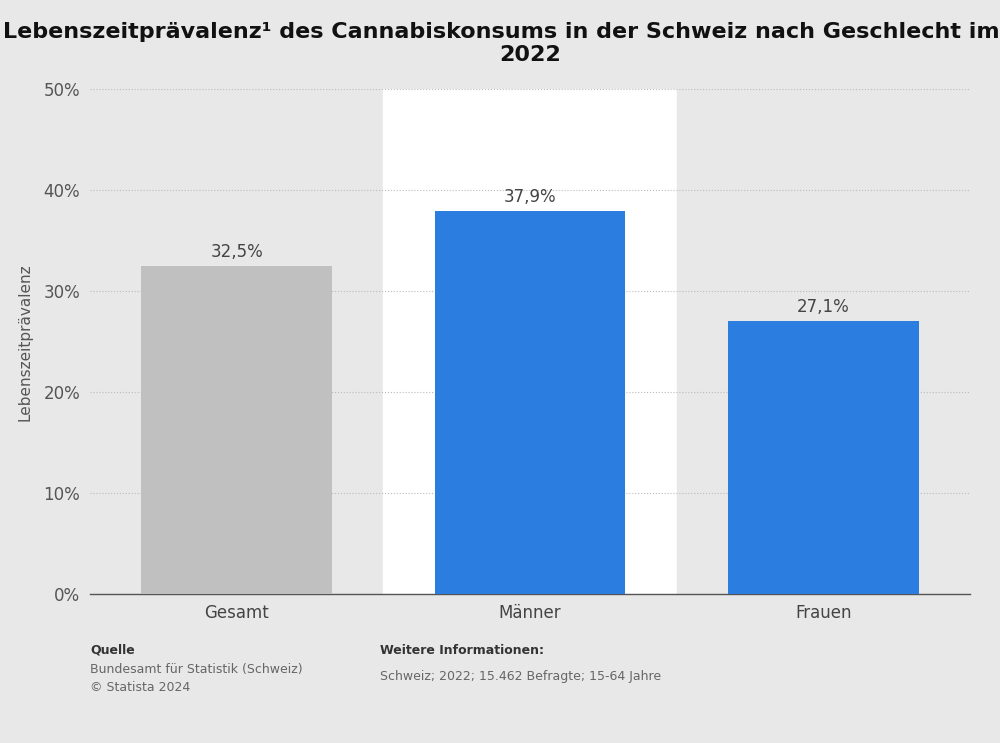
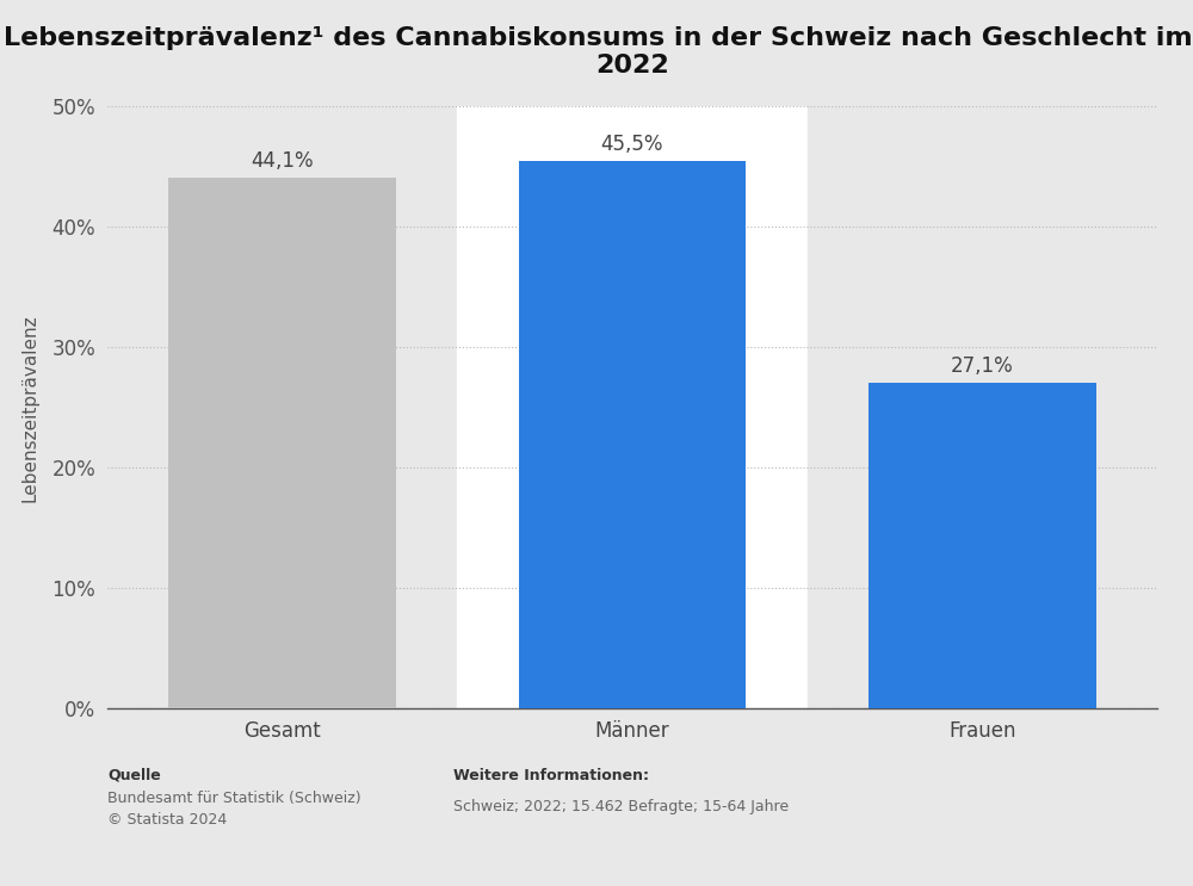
Gesamt: 32,5% -> 44,1%
Männer: 37,9% -> 45,5%
